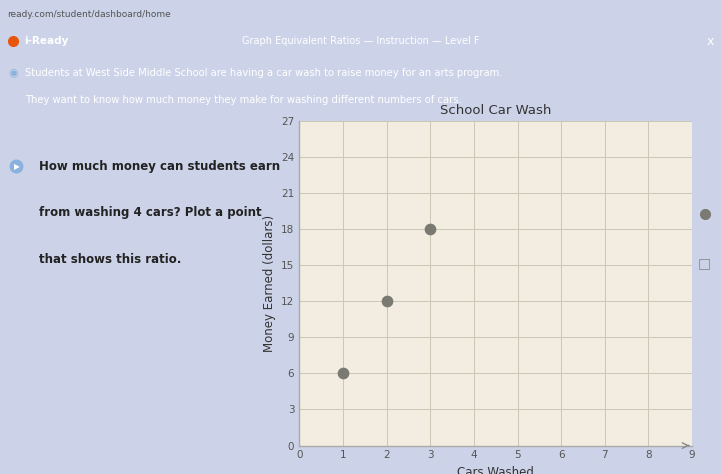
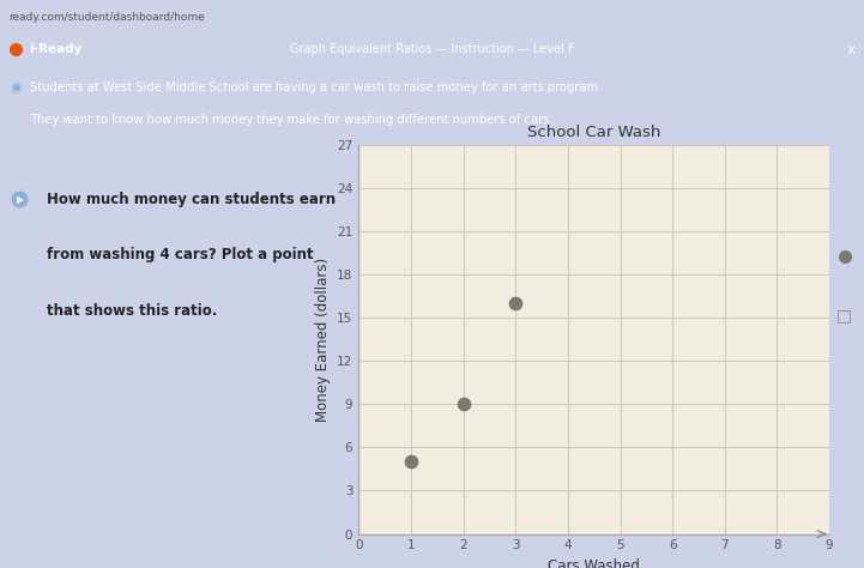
1: 6 -> 5
2: 12 -> 9
3: 18 -> 16
